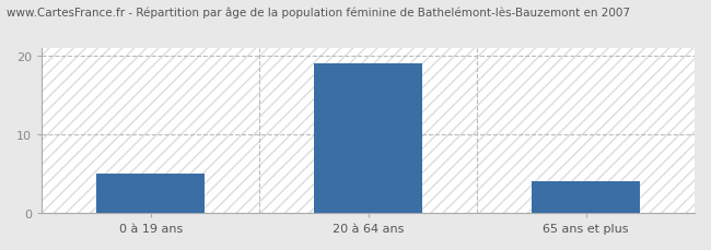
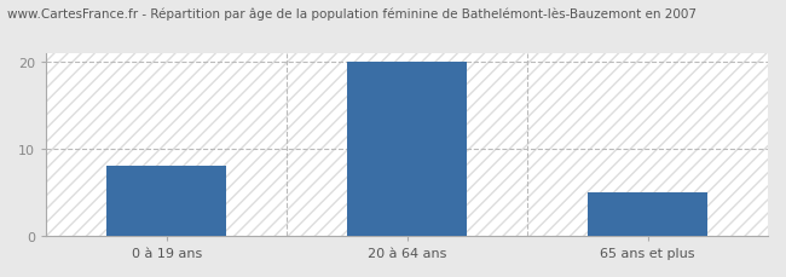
0 à 19 ans: 5 -> 8
20 à 64 ans: 19 -> 20
65 ans et plus: 4 -> 5
